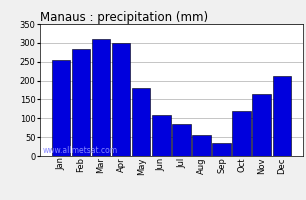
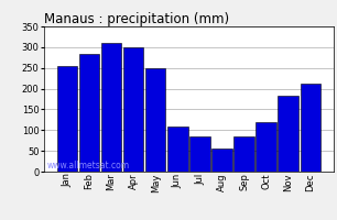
May: 180 -> 250
Sep: 35 -> 85
Nov: 165 -> 182
